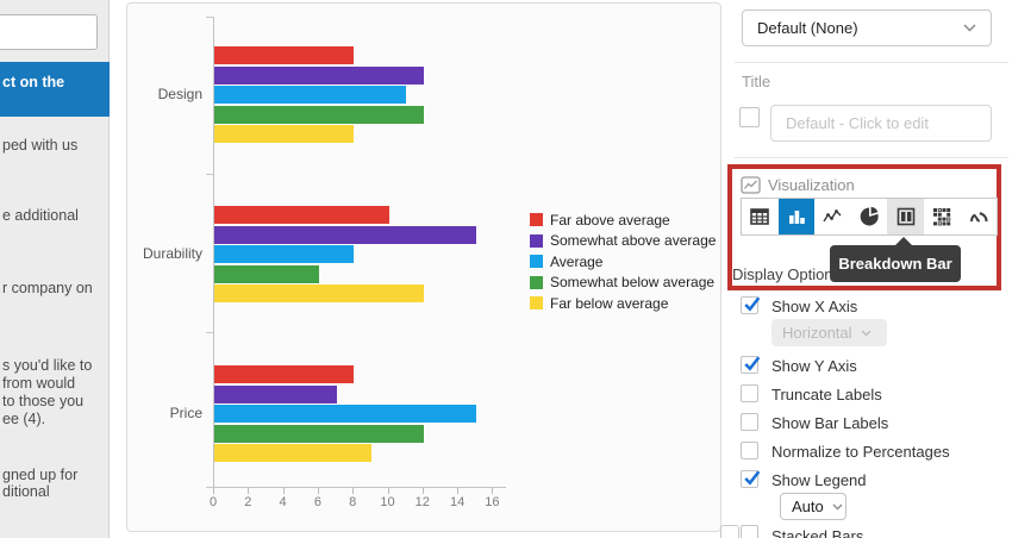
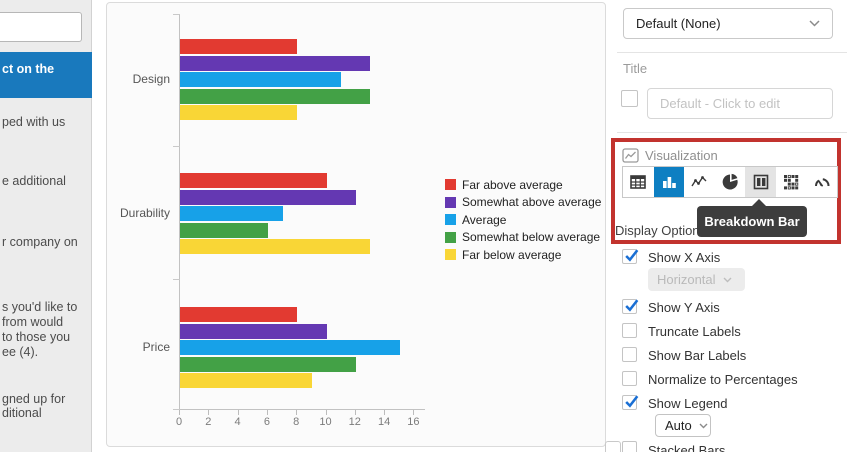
Somewhat above average/Design: 12 -> 13
Somewhat below average/Design: 12 -> 13
Somewhat above average/Durability: 15 -> 12
Average/Durability: 8 -> 7
Far below average/Durability: 12 -> 13
Somewhat above average/Price: 7 -> 10
